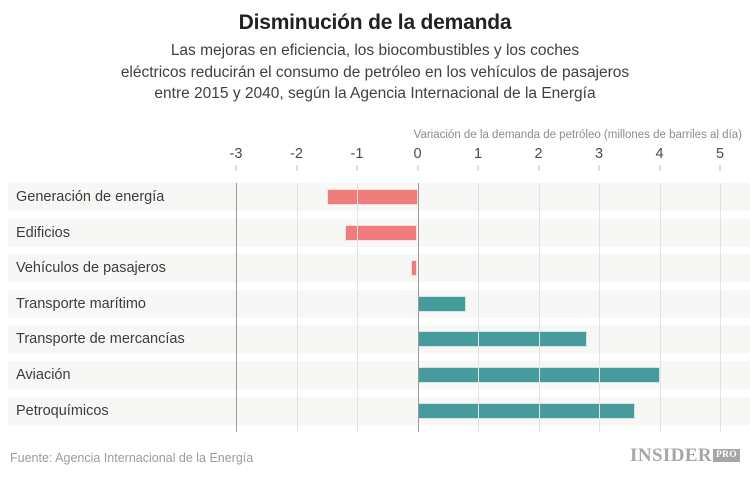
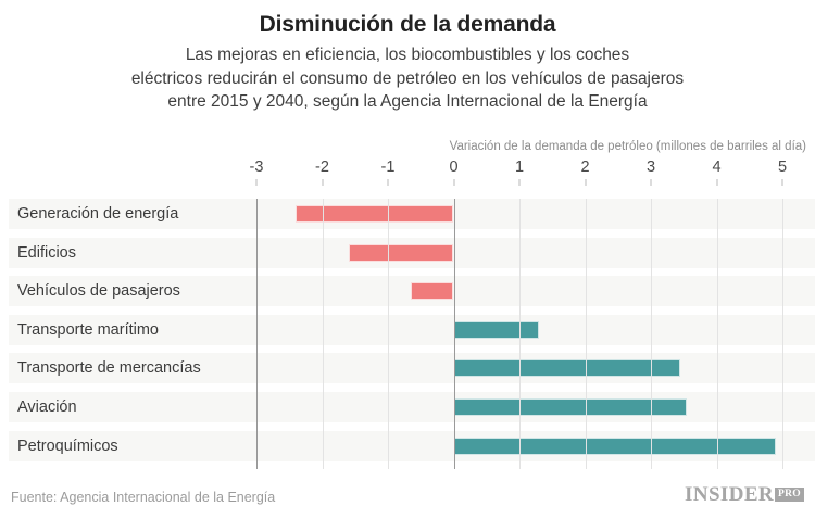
Generación de energía: -1.5 -> -2.4
Edificios: -1.2 -> -1.6
Vehículos de pasajeros: -0.1 -> -0.7
Transporte marítimo: 0.8 -> 1.3
Transporte de mercancías: 2.8 -> 3.5
Aviación: 4.0 -> 3.5
Petroquímicos: 3.6 -> 4.9
